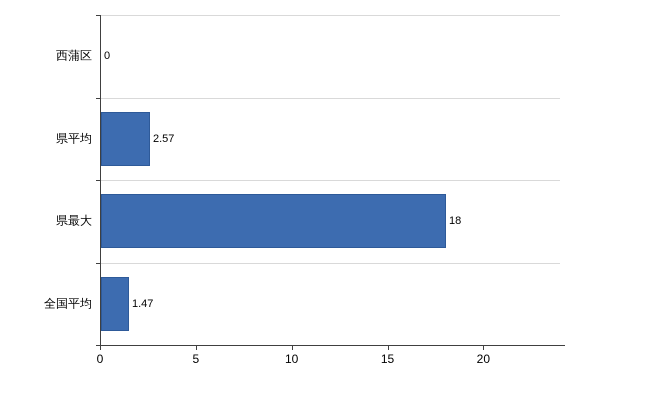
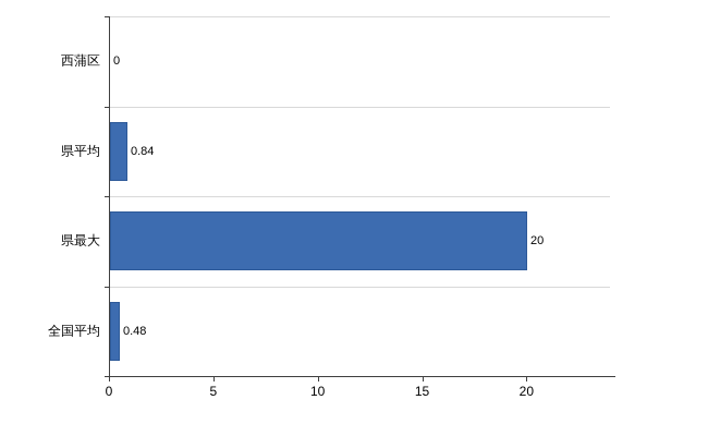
県平均: 2.57 -> 0.84
県最大: 18 -> 20
全国平均: 1.47 -> 0.48
